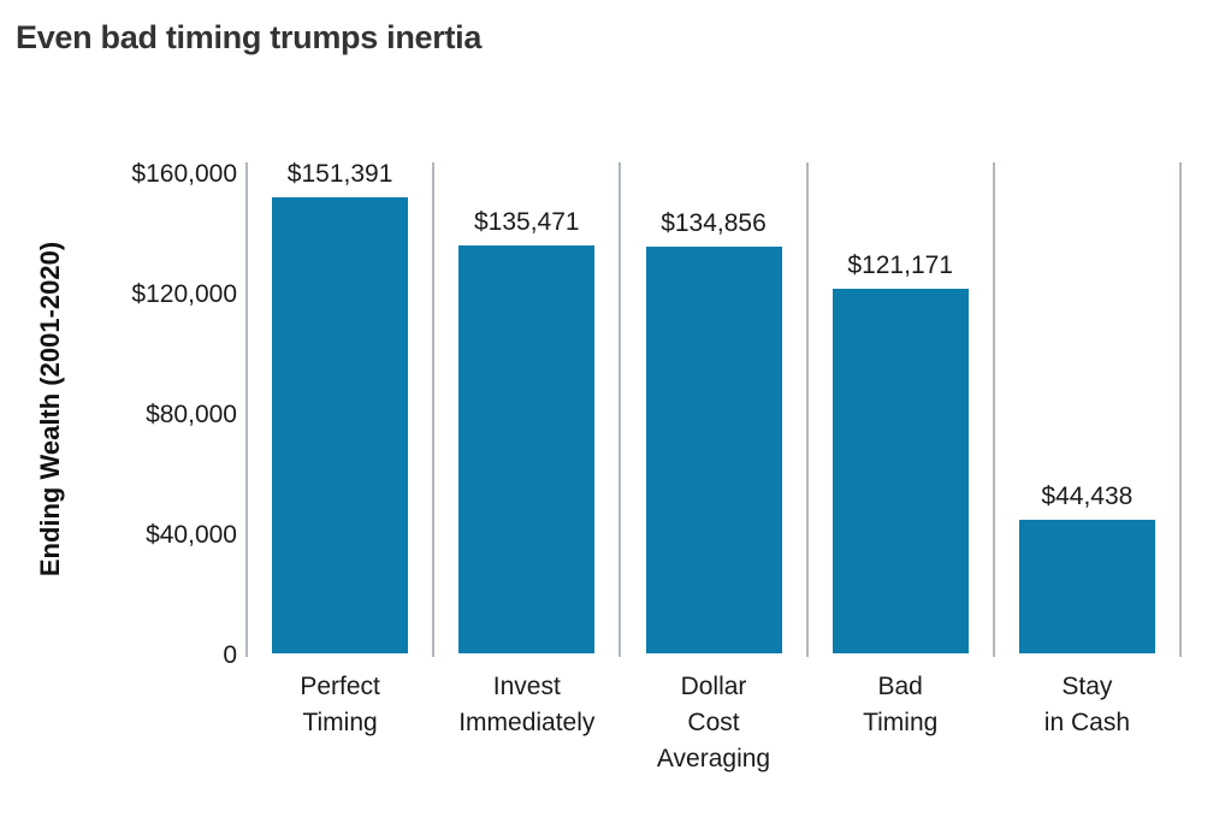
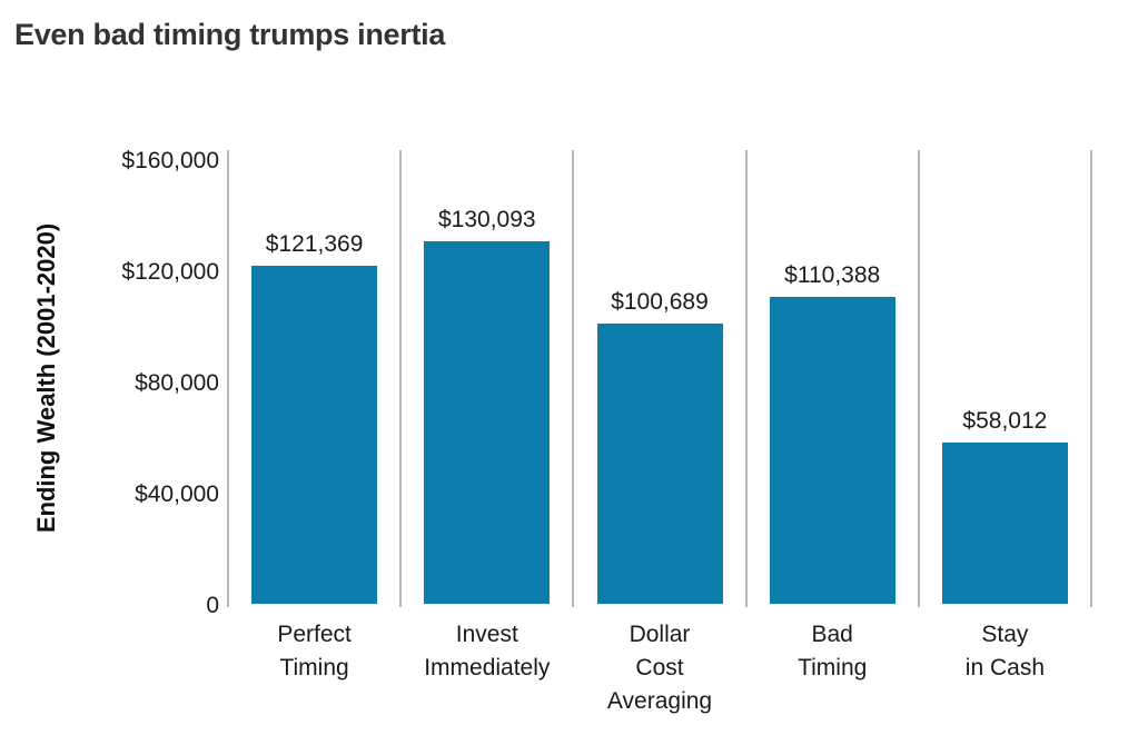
Perfect Timing: $151,391 -> $121,369
Invest Immediately: $135,471 -> $130,093
Dollar Cost Averaging: $134,856 -> $100,689
Bad Timing: $121,171 -> $110,388
Stay in Cash: $44,438 -> $58,012
